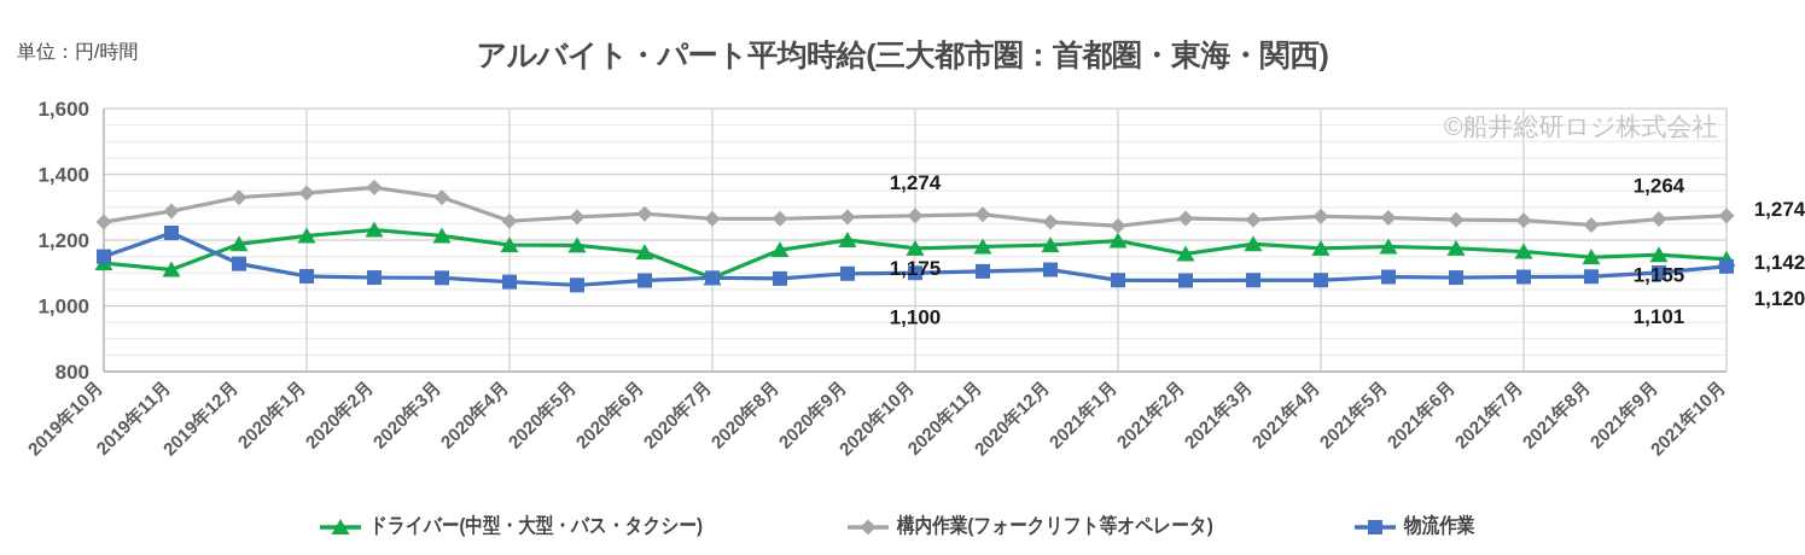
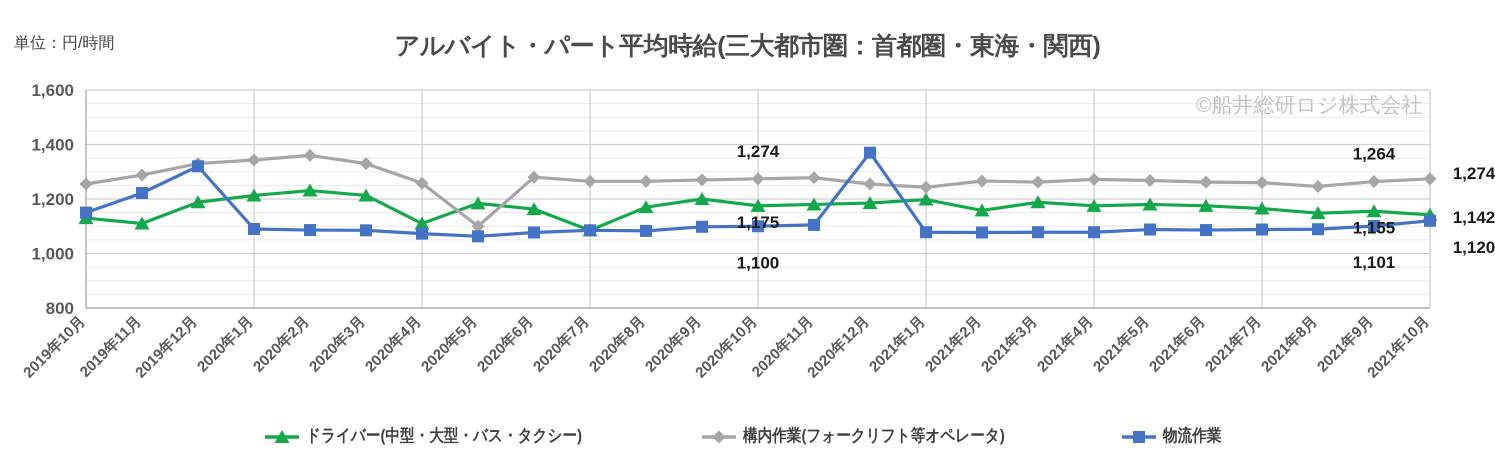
物流作業/2019年12月: 1130 -> 1320
ドライバー(中型・大型・バス・タクシー)/2020年4月: 1180 -> 1110
構内作業(フォークリフト等オペレータ)/2020年5月: 1270 -> 1100
物流作業/2020年12月: 1110 -> 1370
